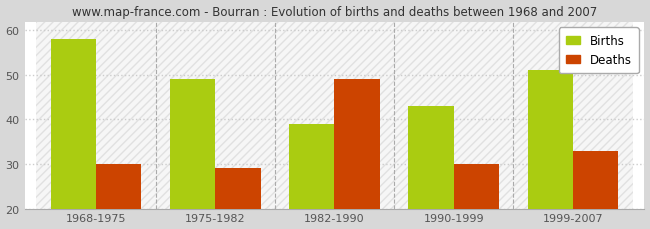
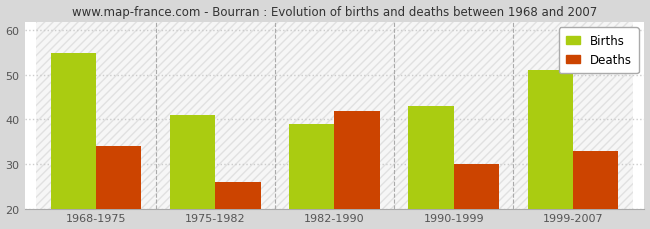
Births/1968-1975: 58 -> 55
Deaths/1968-1975: 30 -> 34
Births/1975-1982: 49 -> 41
Deaths/1975-1982: 29 -> 26
Deaths/1982-1990: 49 -> 42
